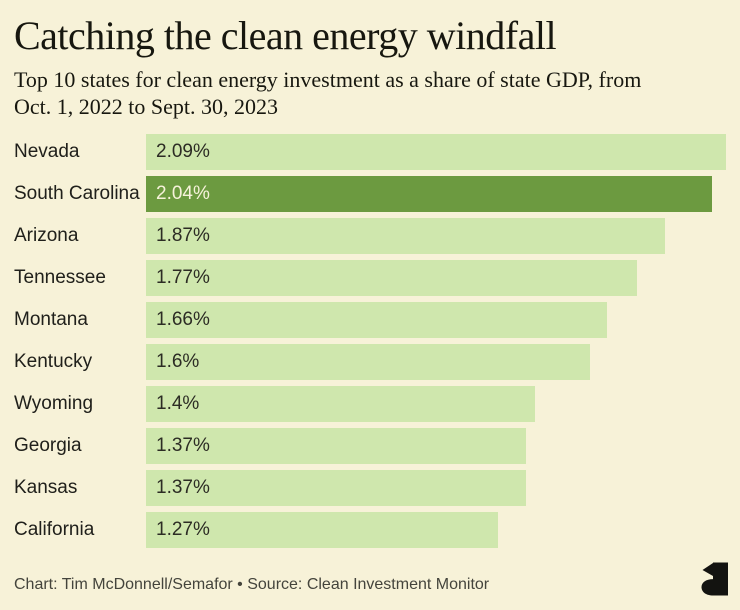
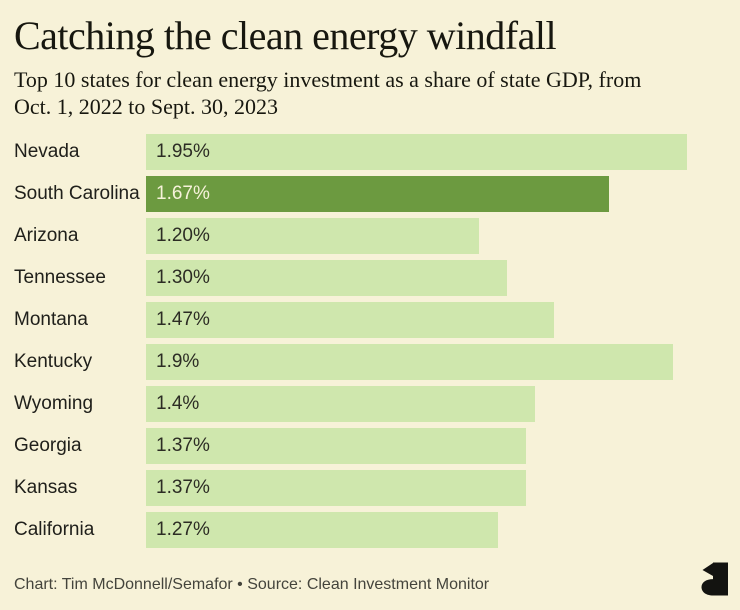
Nevada: 2.09% -> 1.95%
South Carolina: 2.04% -> 1.67%
Arizona: 1.87% -> 1.20%
Tennessee: 1.77% -> 1.30%
Montana: 1.66% -> 1.47%
Kentucky: 1.6% -> 1.9%
